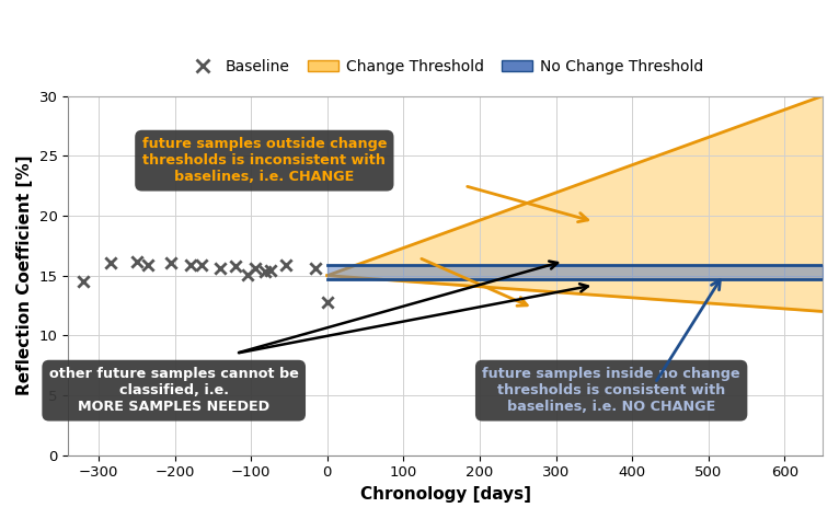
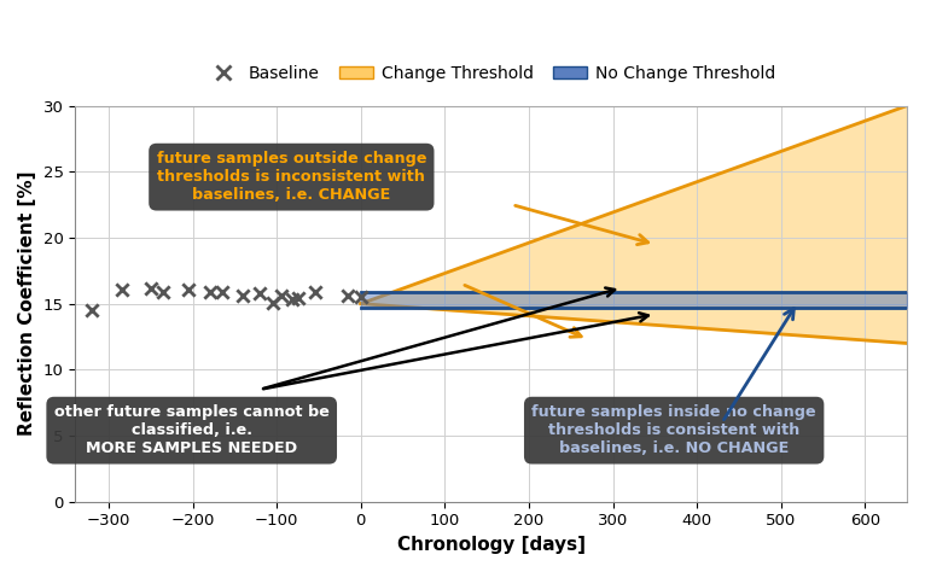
0: 12.8 -> 15.6
